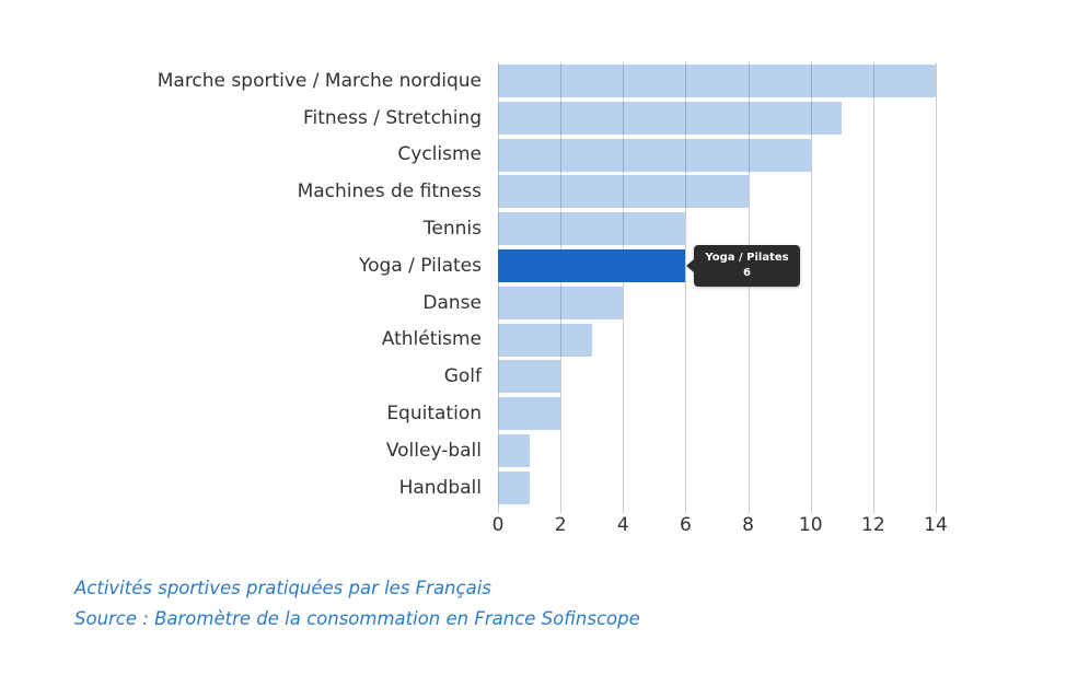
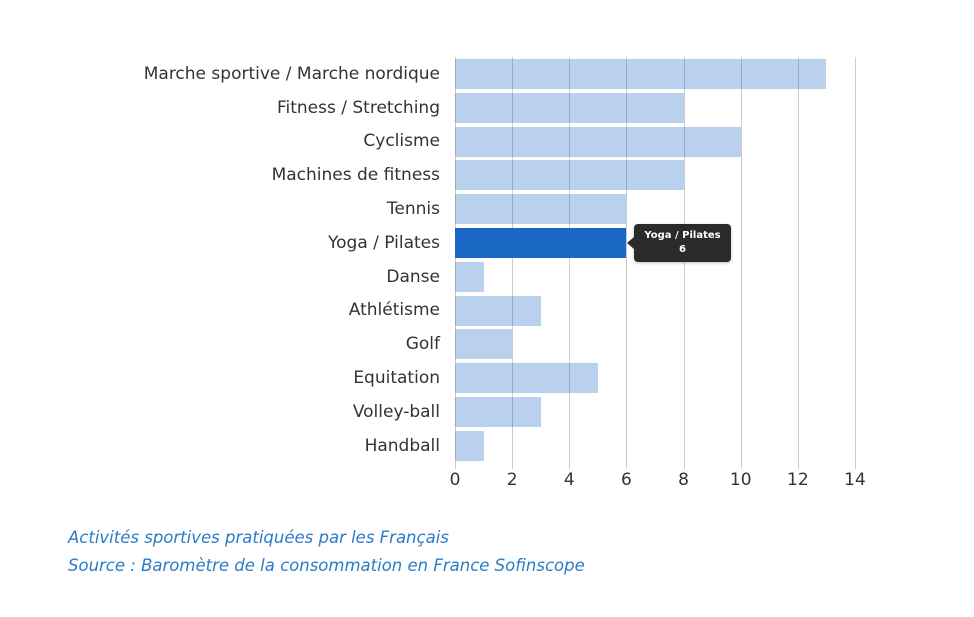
Marche sportive / Marche nordique: 14 -> 13
Fitness / Stretching: 11 -> 8
Danse: 4 -> 1
Equitation: 2 -> 5
Volley-ball: 1 -> 3
